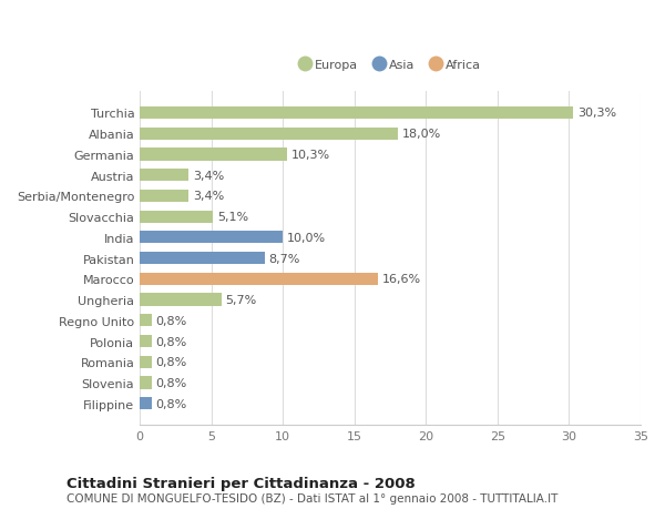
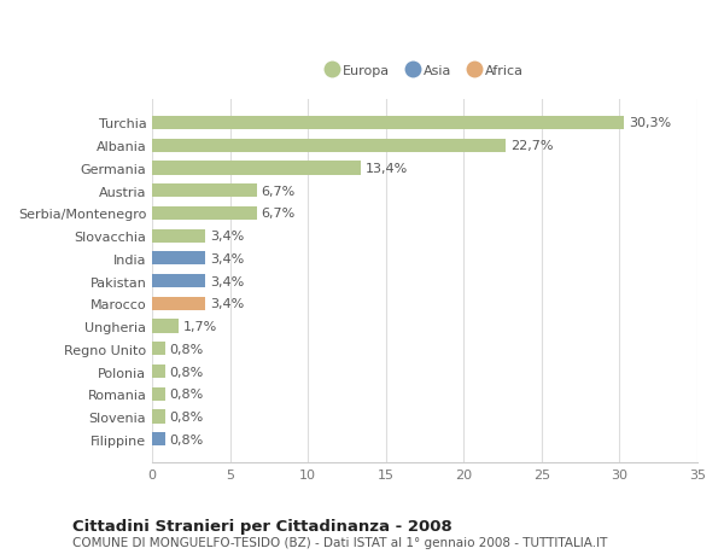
Albania: 18,0% -> 22,7%
Germania: 10,3% -> 13,4%
Austria: 3,4% -> 6,7%
Serbia/Montenegro: 3,4% -> 6,7%
Slovacchia: 5,1% -> 3,4%
India: 10,0% -> 3,4%
Pakistan: 8,7% -> 3,4%
Marocco: 16,6% -> 3,4%
Ungheria: 5,7% -> 1,7%
